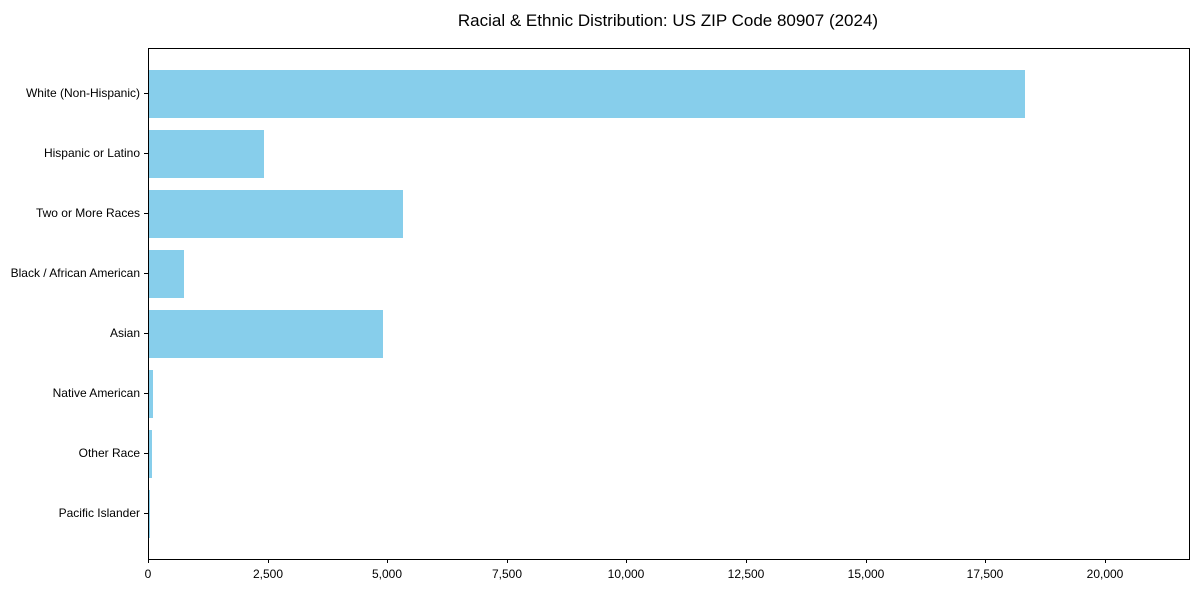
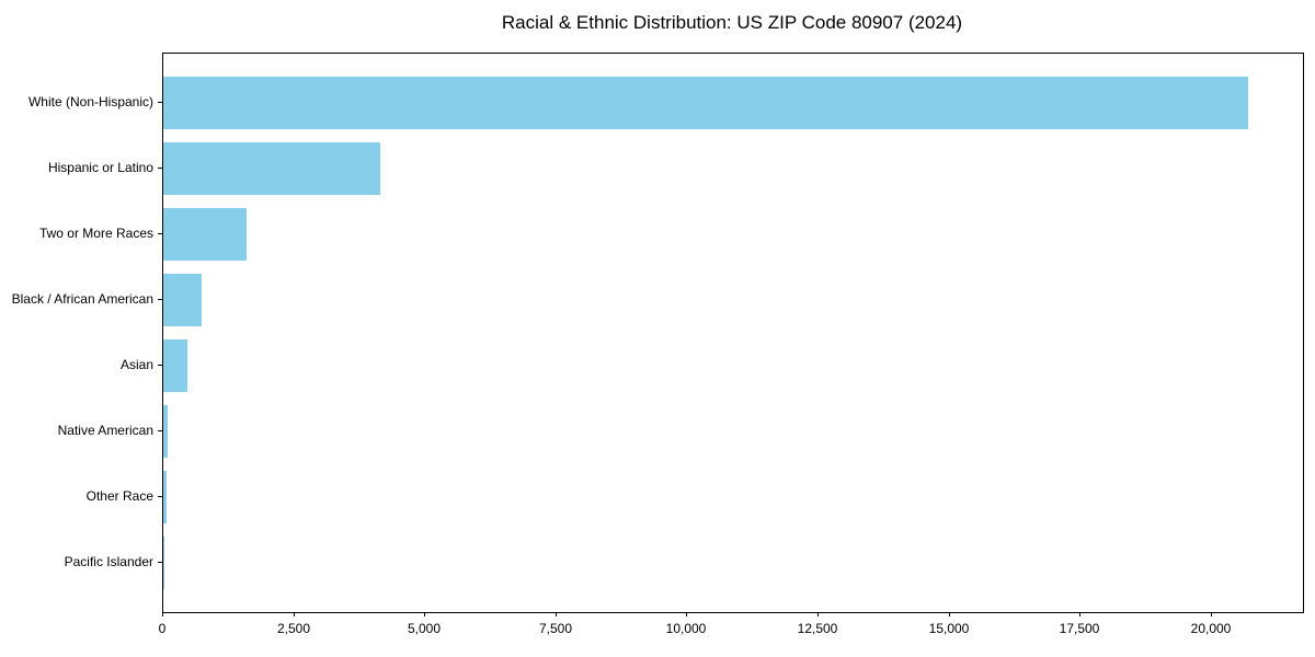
White (Non-Hispanic): 18300 -> 20700
Hispanic or Latino: 2400 -> 4100
Two or More Races: 5300 -> 1600
Asian: 4900 -> 500
